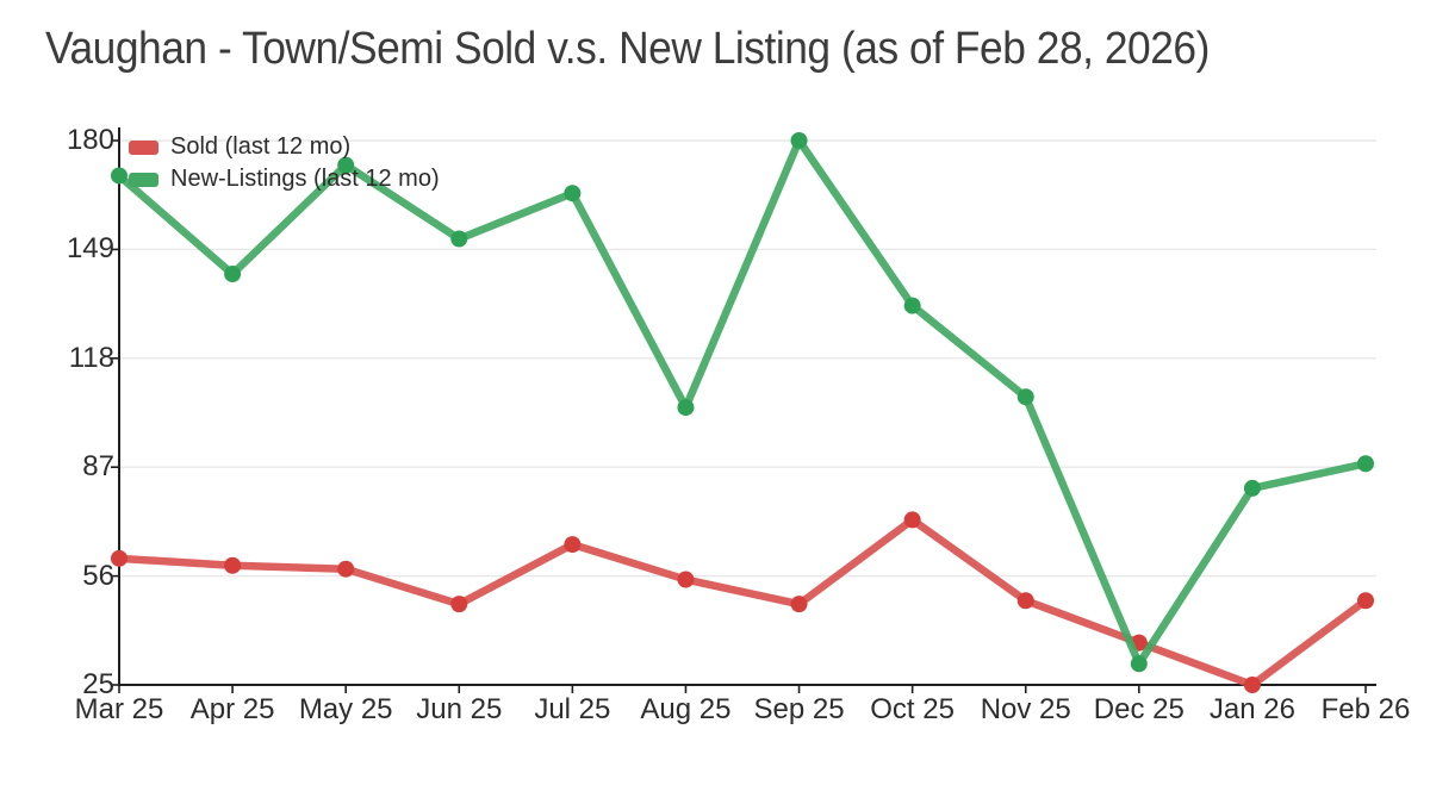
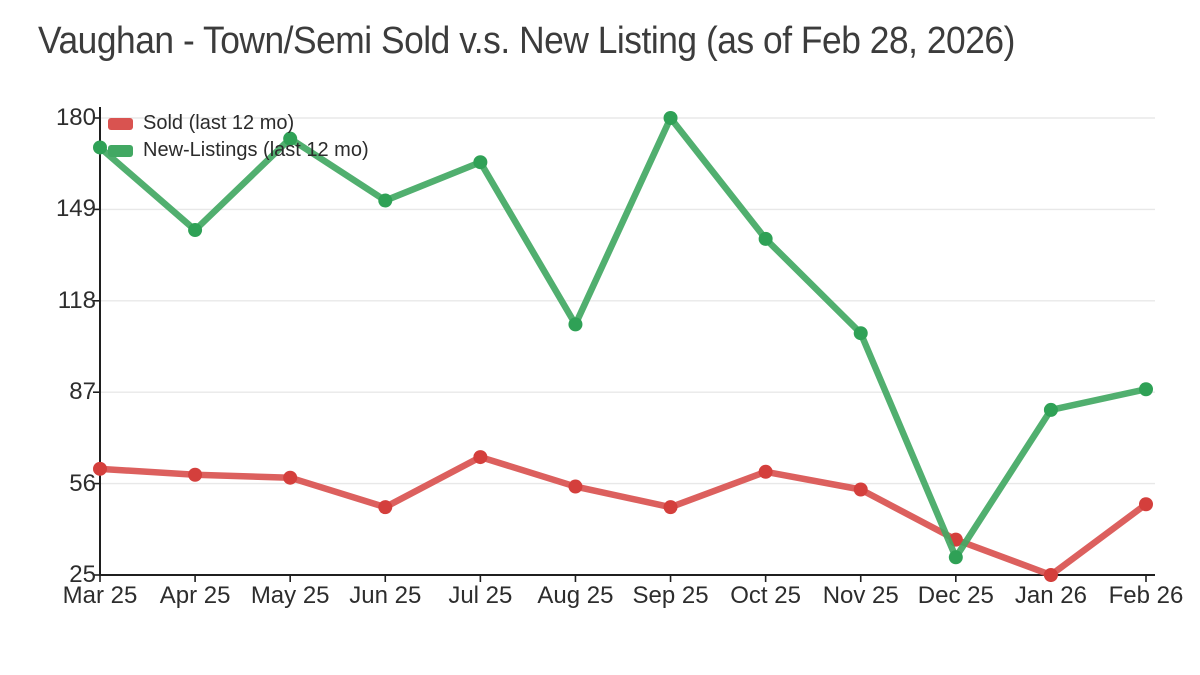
New-Listings (last 12 mo)/Aug 25: 104 -> 110
Sold (last 12 mo)/Oct 25: 72 -> 60
New-Listings (last 12 mo)/Oct 25: 133 -> 139
Sold (last 12 mo)/Nov 25: 49 -> 54
